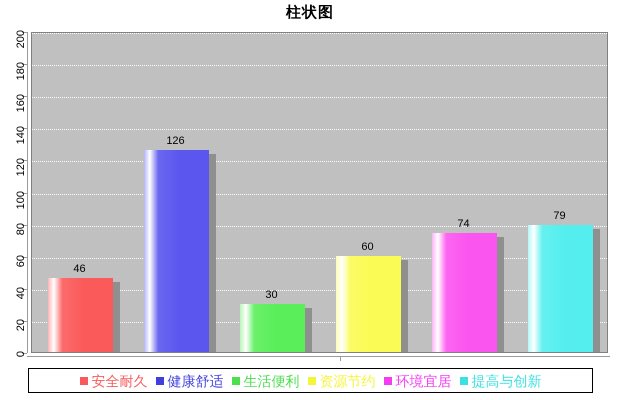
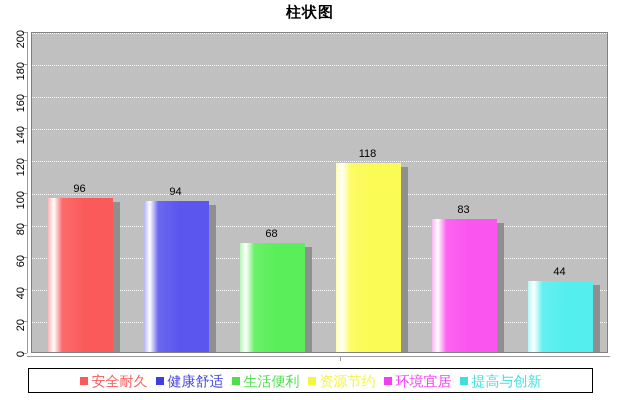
安全耐久: 46 -> 96
健康舒适: 126 -> 94
生活便利: 30 -> 68
资源节约: 60 -> 118
环境宜居: 74 -> 83
提高与创新: 79 -> 44
